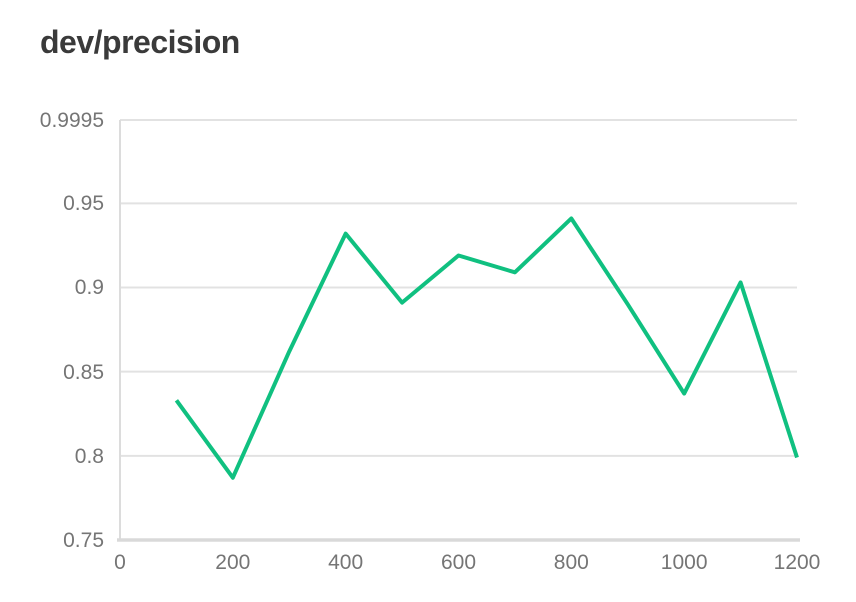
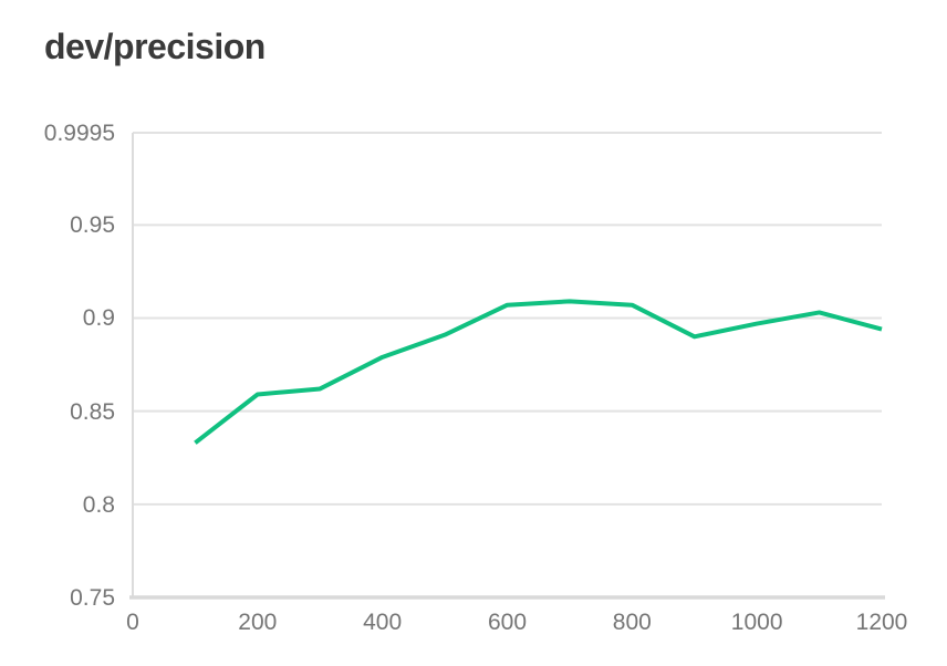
200: 0.787 -> 0.859
400: 0.932 -> 0.879
600: 0.919 -> 0.907
800: 0.941 -> 0.907
1000: 0.837 -> 0.897
1200: 0.799 -> 0.894
